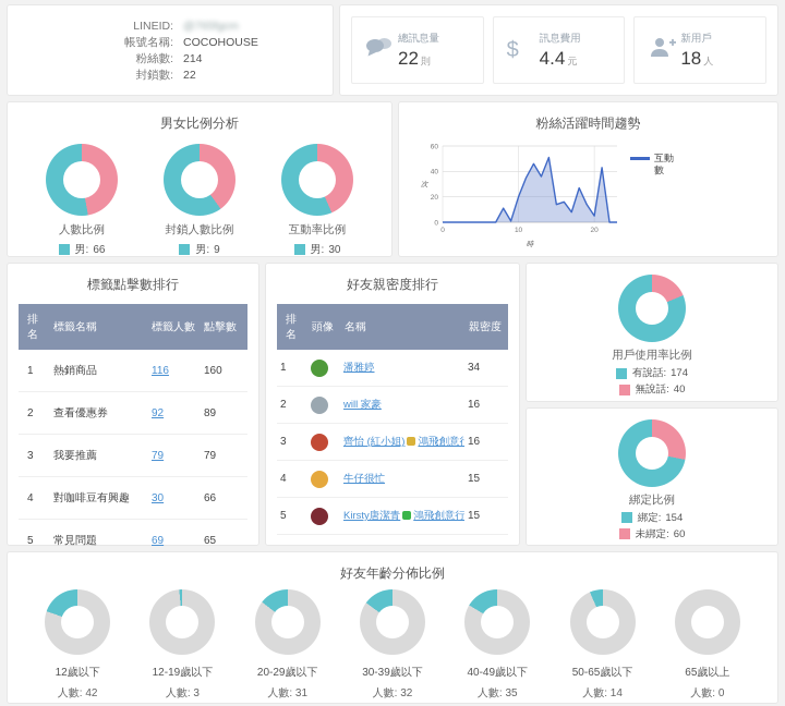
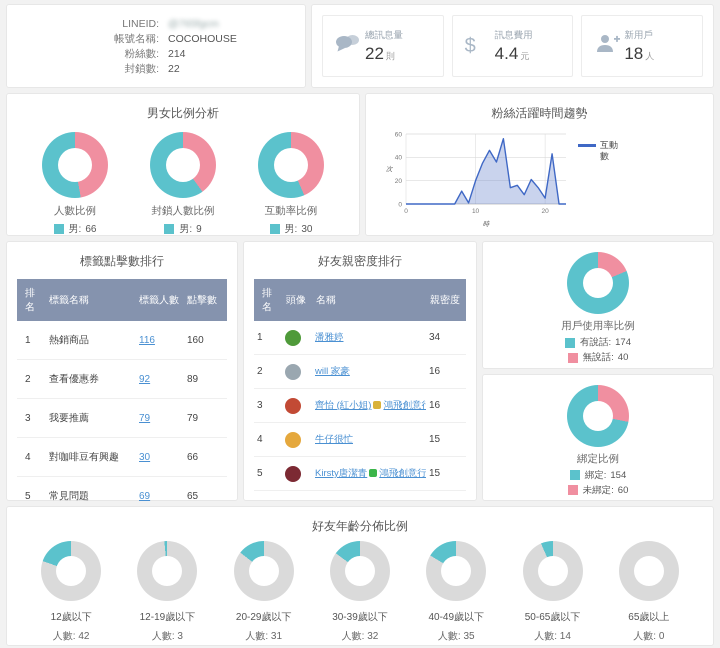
14: 51 -> 56
18: 27 -> 21
